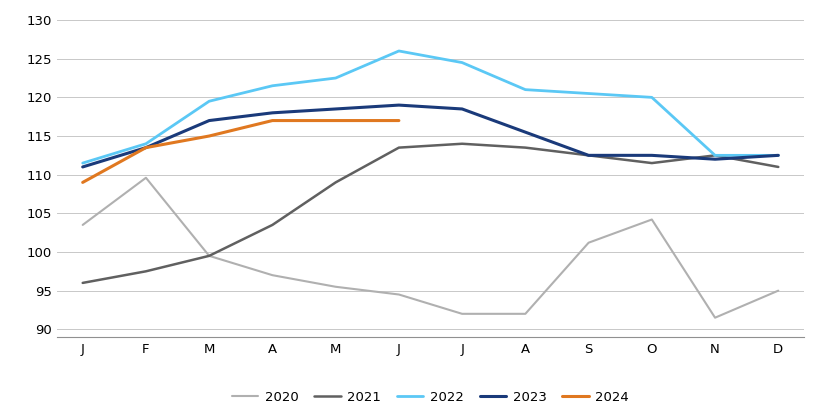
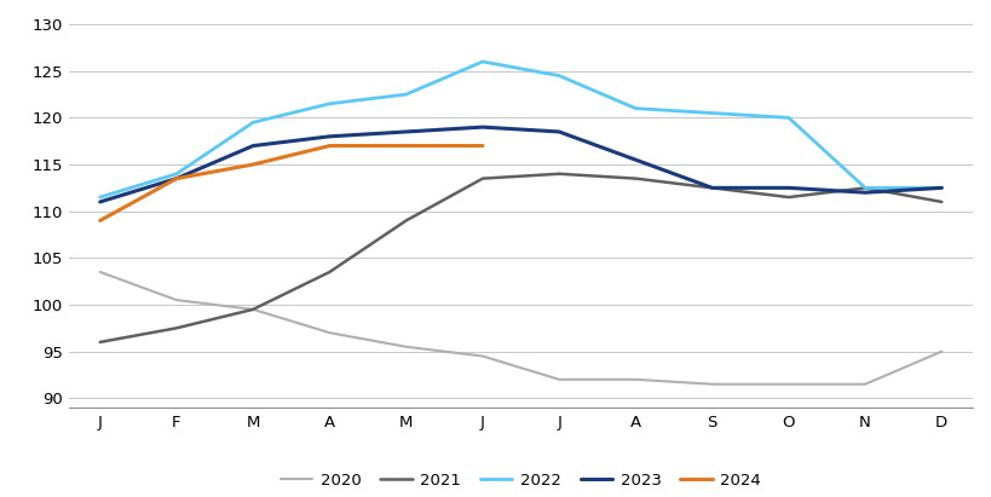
2020/F: 109.6 -> 100.5
2020/S: 101.2 -> 91.5
2020/O: 104.2 -> 91.5
